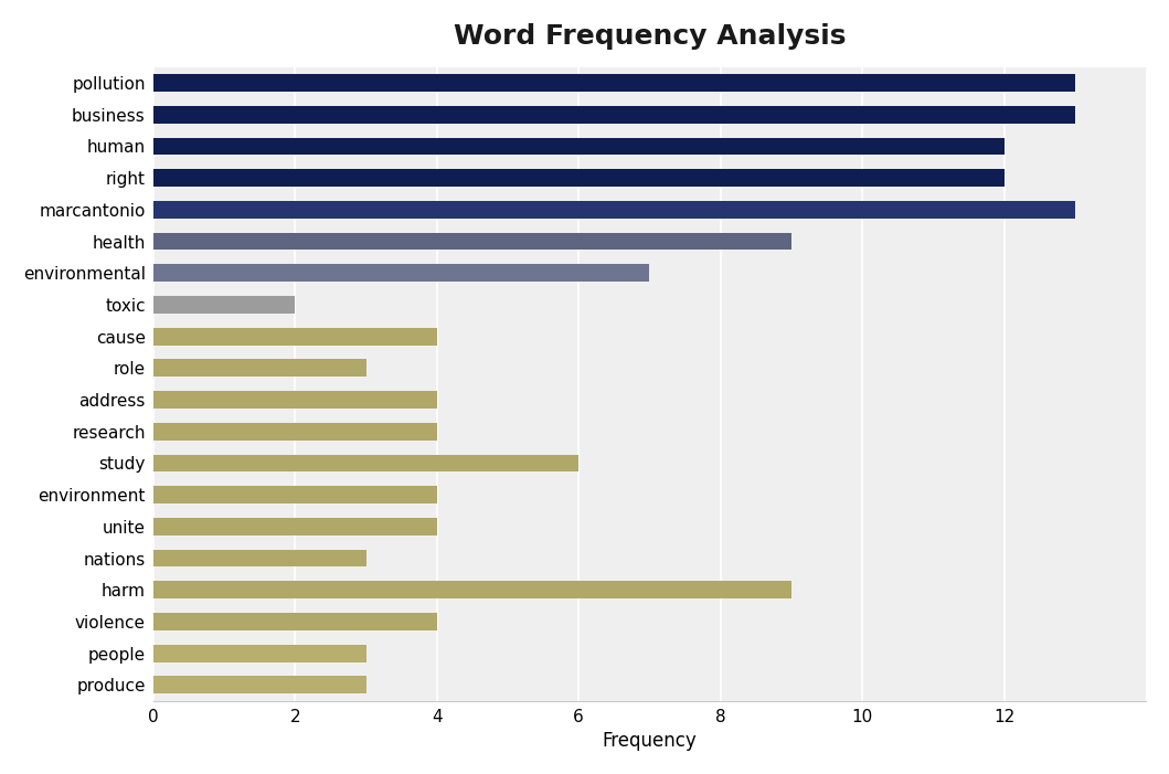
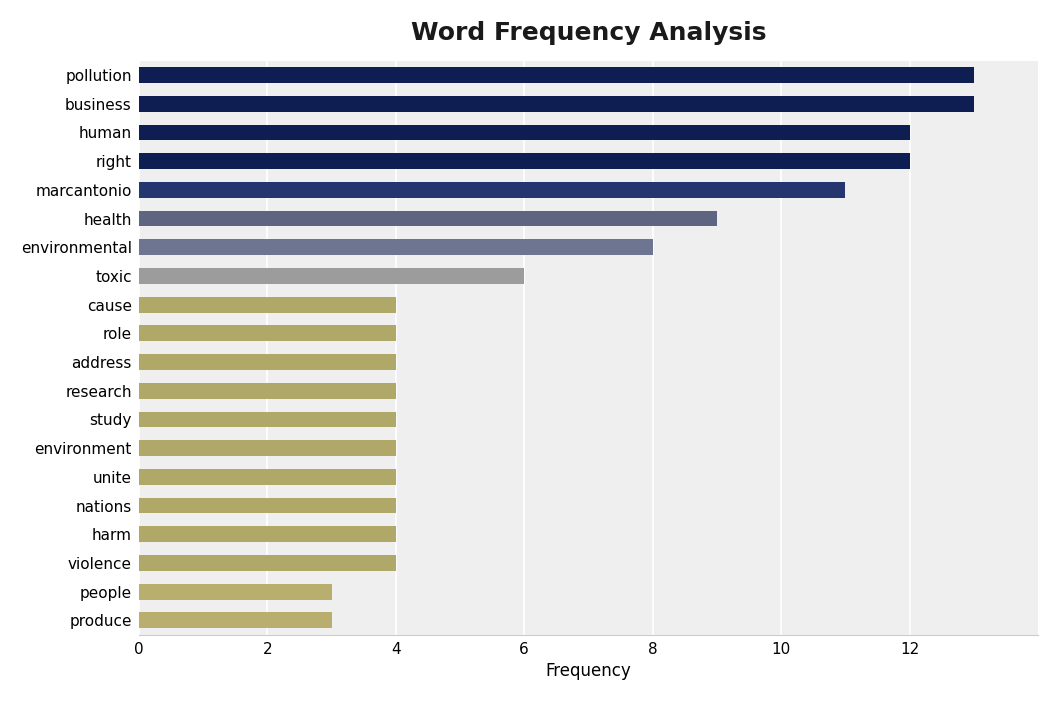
marcantonio: 13 -> 11
environmental: 7 -> 8
toxic: 2 -> 6
role: 3 -> 4
study: 6 -> 4
nations: 3 -> 4
harm: 9 -> 4
